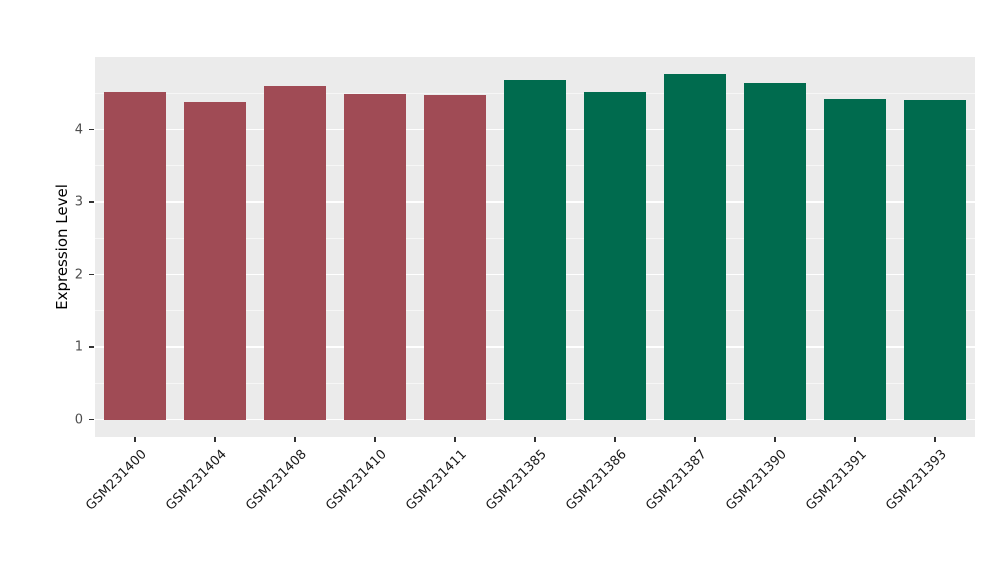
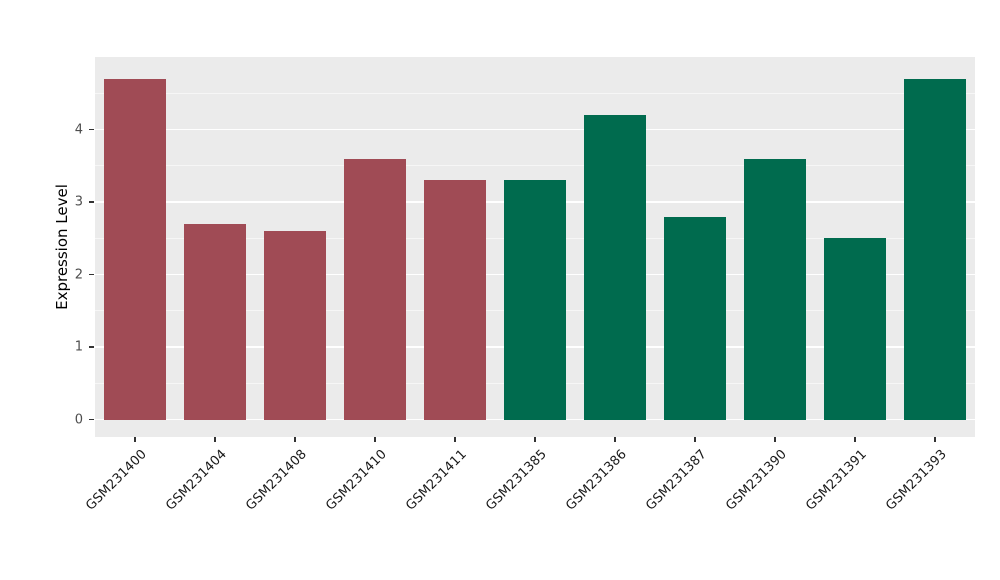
GSM231400: 4.5 -> 4.7
GSM231404: 4.4 -> 2.7
GSM231408: 4.6 -> 2.6
GSM231410: 4.5 -> 3.6
GSM231411: 4.5 -> 3.3
GSM231385: 4.7 -> 3.3
GSM231386: 4.5 -> 4.2
GSM231387: 4.8 -> 2.8
GSM231390: 4.6 -> 3.6
GSM231391: 4.4 -> 2.5
GSM231393: 4.4 -> 4.7
